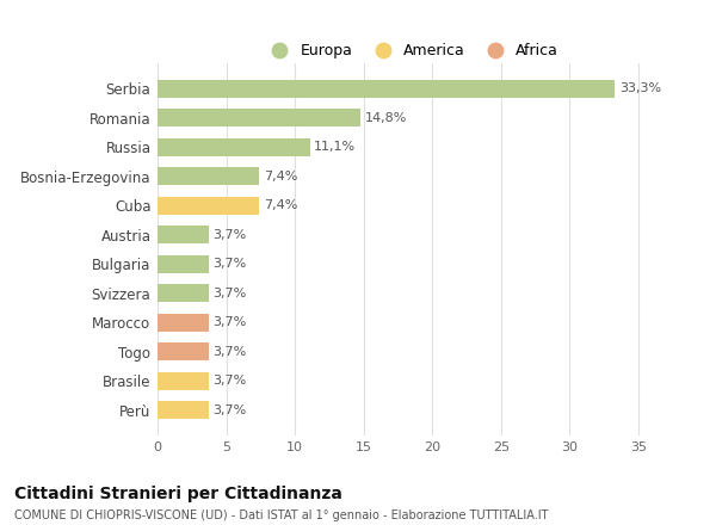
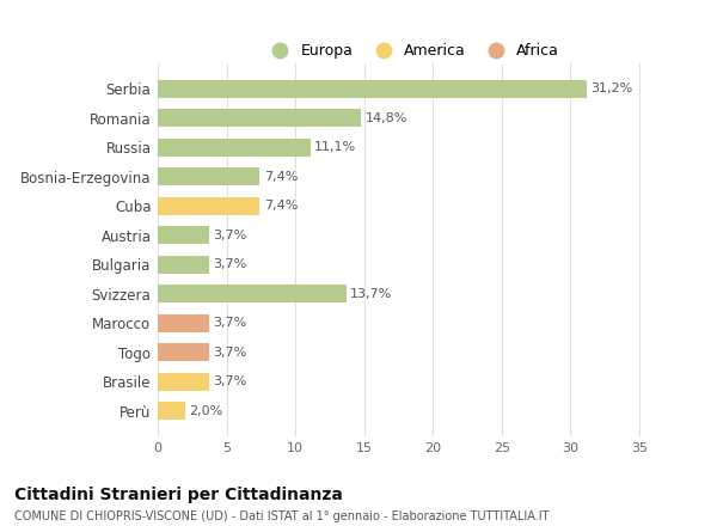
Serbia: 33,3% -> 31,2%
Svizzera: 3,7% -> 13,7%
Perù: 3,7% -> 2,0%
